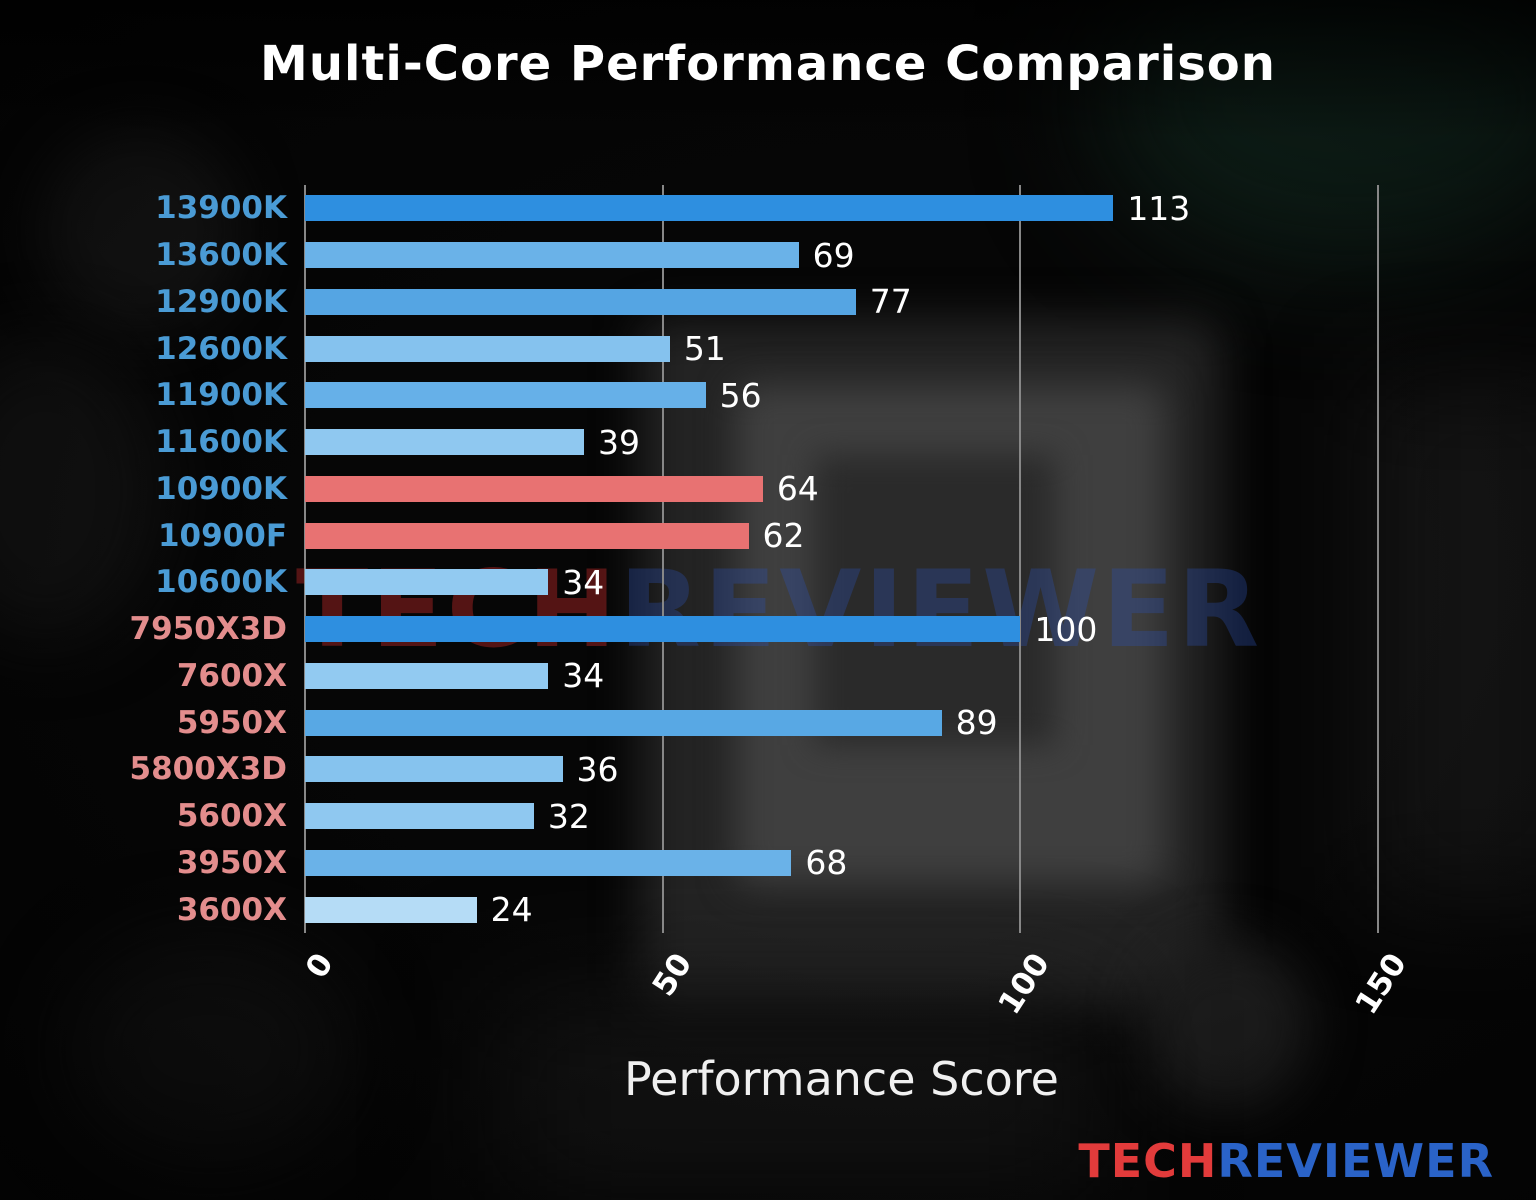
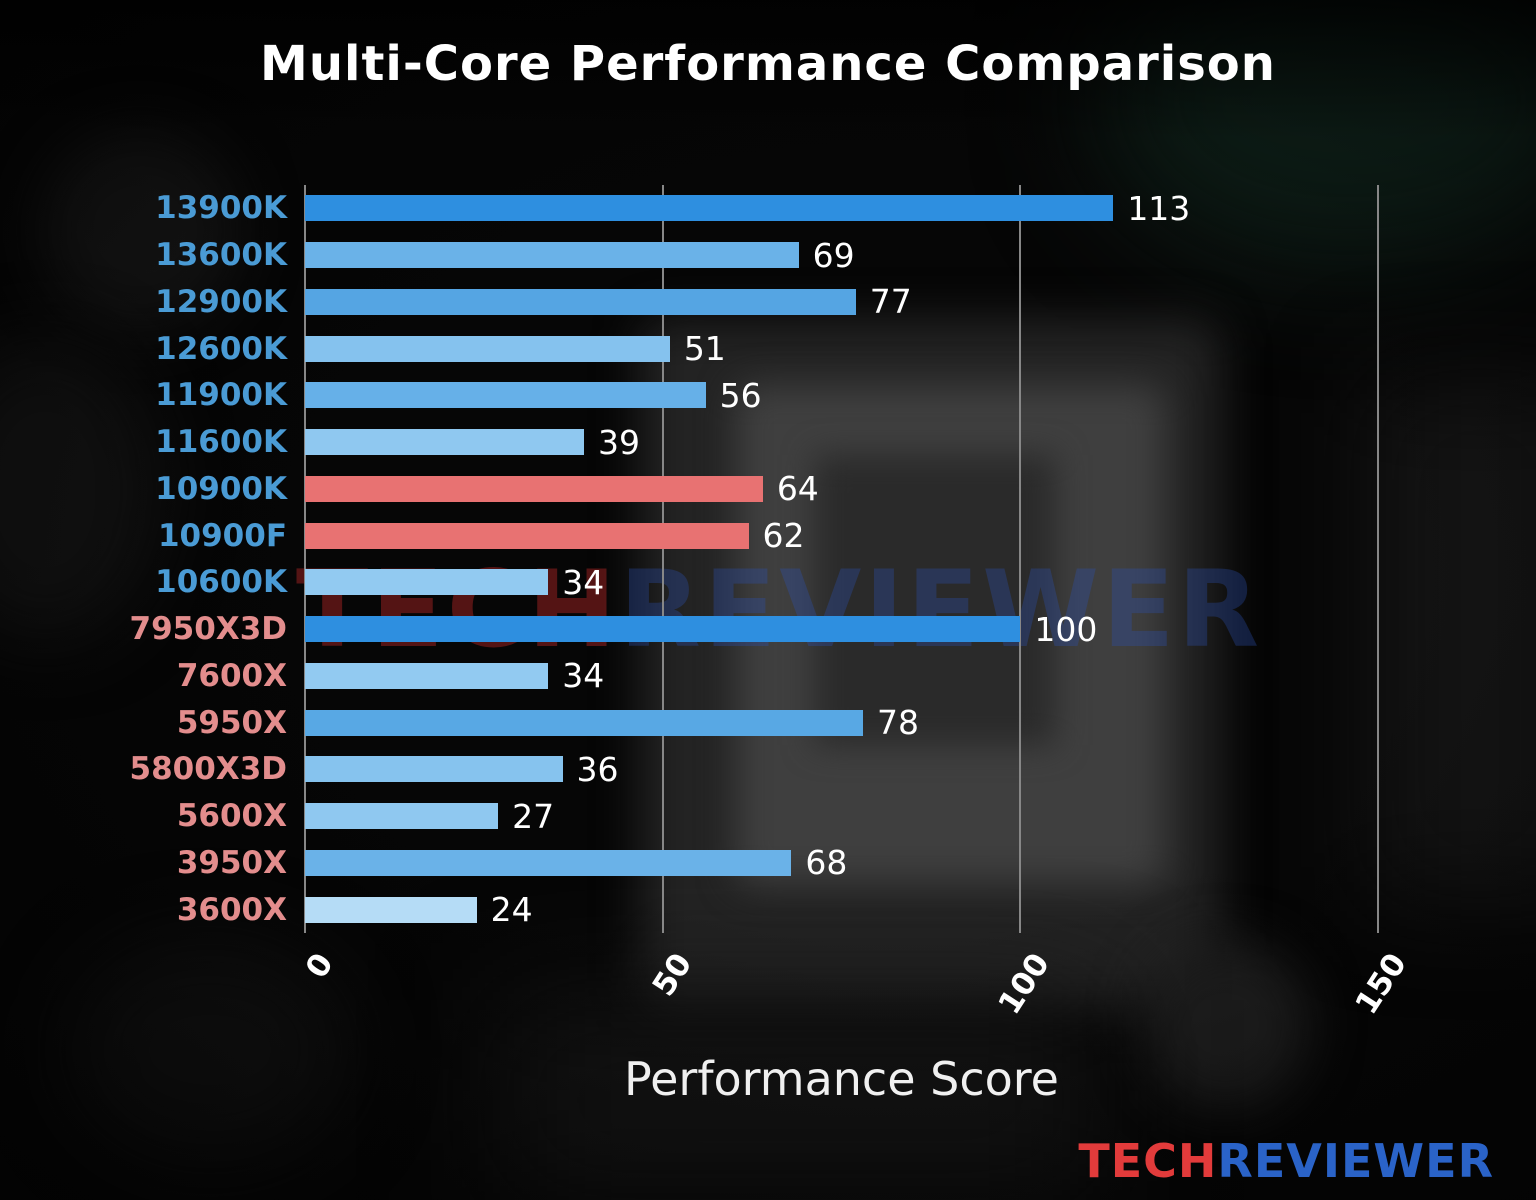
5950X: 89 -> 78
5600X: 32 -> 27
